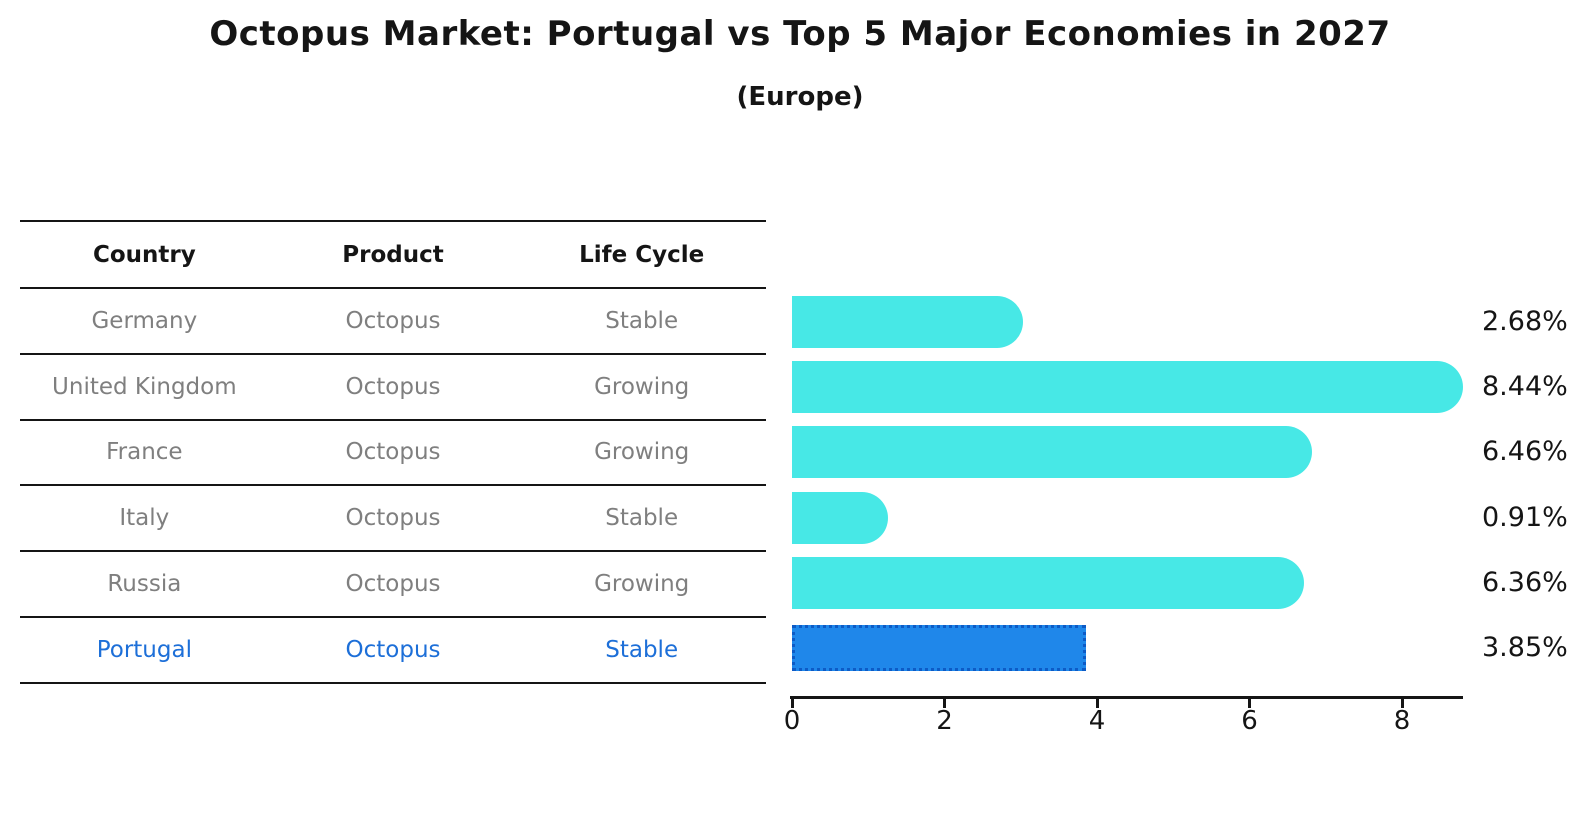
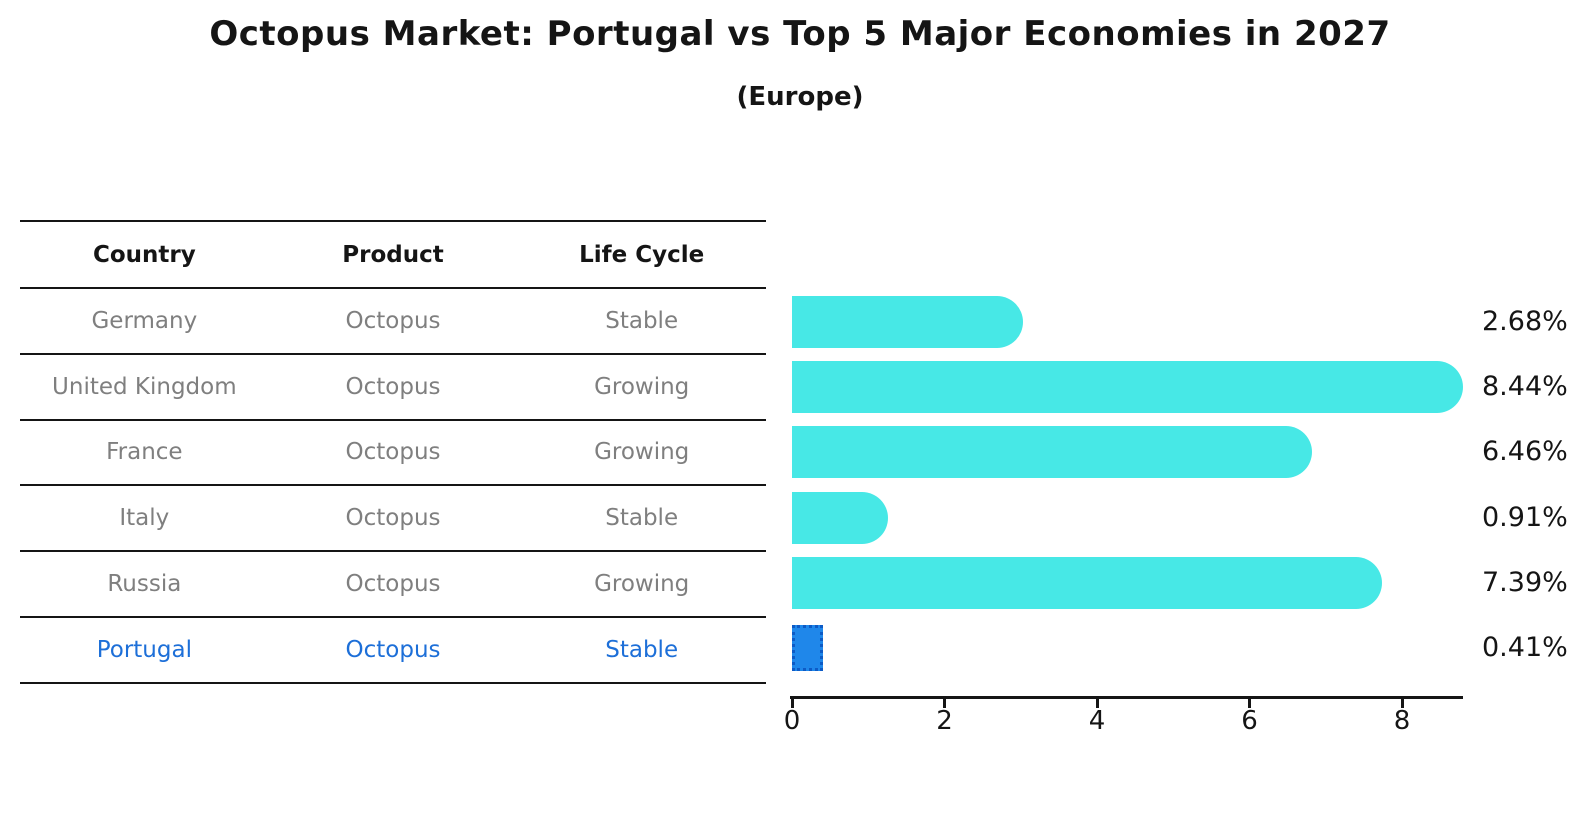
Russia: 6.36% -> 7.39%
Portugal: 3.85% -> 0.41%
